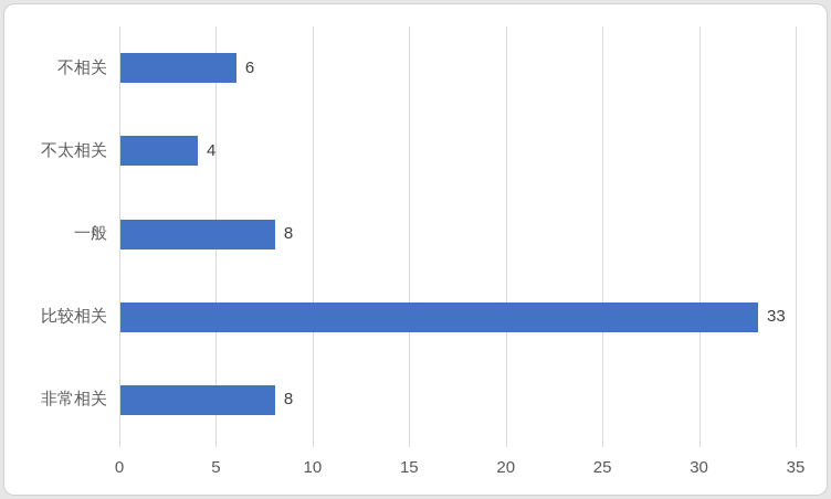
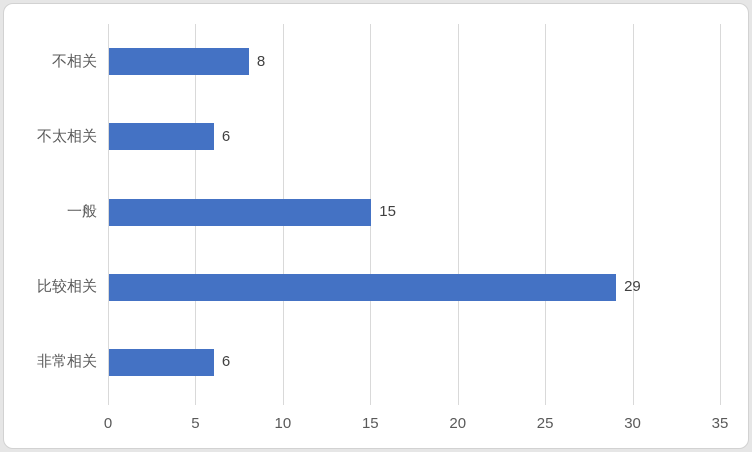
不相关: 6 -> 8
不太相关: 4 -> 6
一般: 8 -> 15
比较相关: 33 -> 29
非常相关: 8 -> 6
